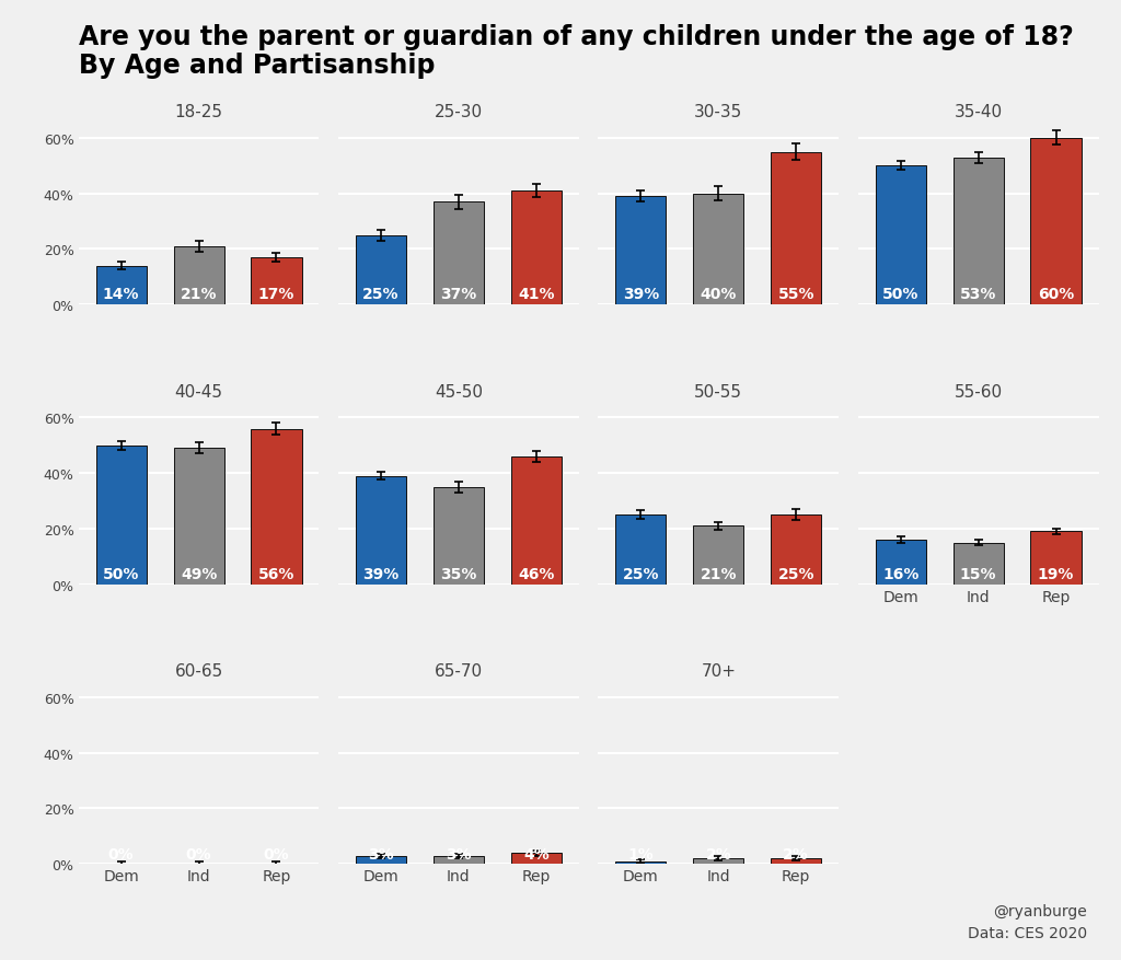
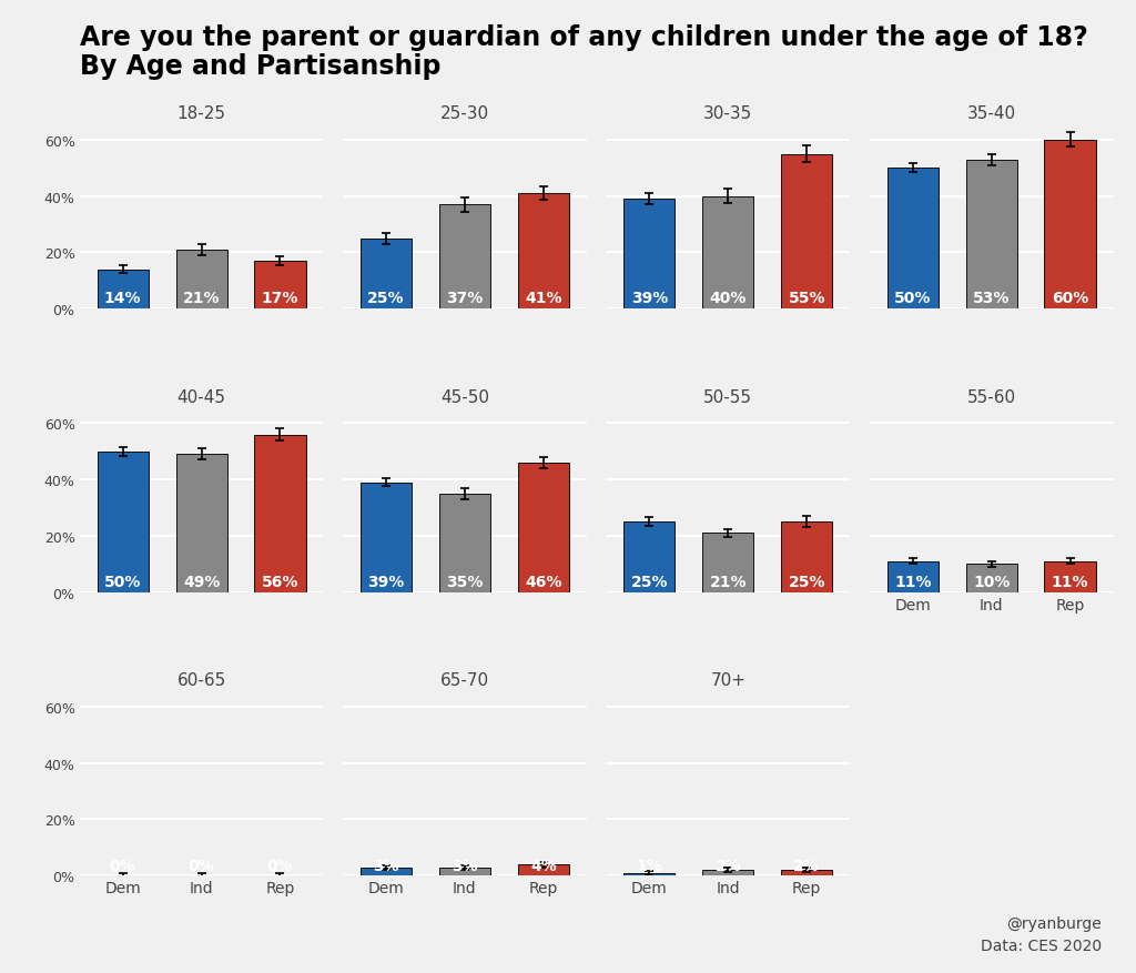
55-60/Dem: 16% -> 11%
55-60/Ind: 15% -> 10%
55-60/Rep: 19% -> 11%
